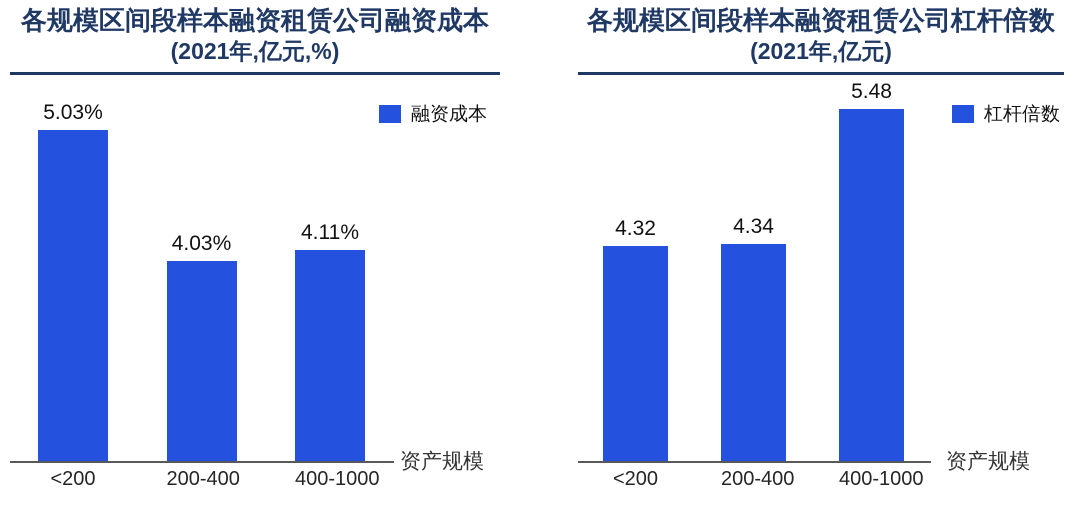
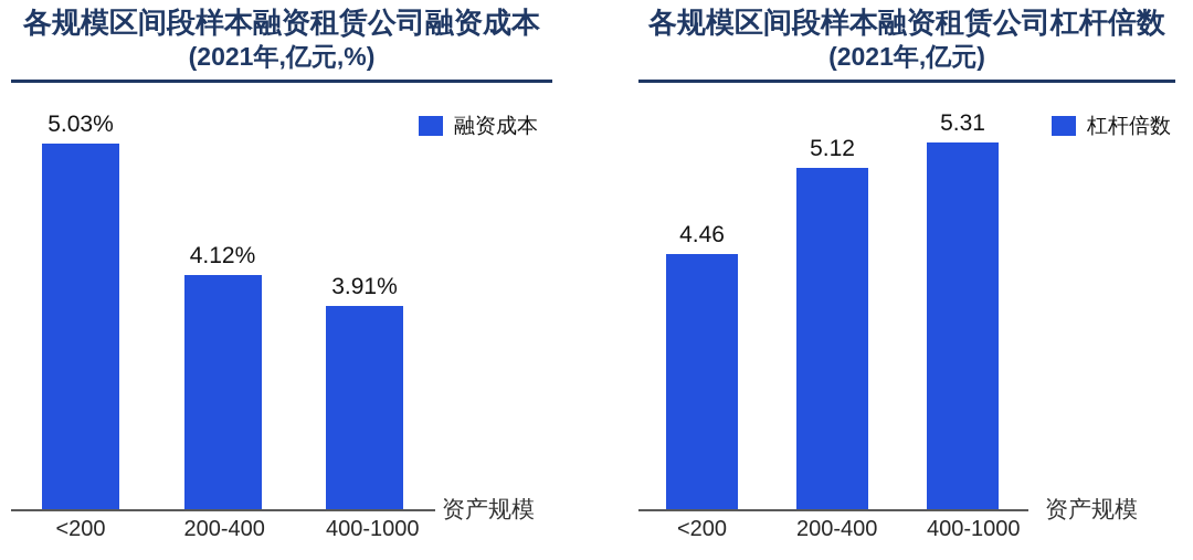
各规模区间段样本融资租赁公司融资成本/200-400: 4.03% -> 4.12%
各规模区间段样本融资租赁公司融资成本/400-1000: 4.11% -> 3.91%
各规模区间段样本融资租赁公司杠杆倍数/<200: 4.32 -> 4.46
各规模区间段样本融资租赁公司杠杆倍数/200-400: 4.34 -> 5.12
各规模区间段样本融资租赁公司杠杆倍数/400-1000: 5.48 -> 5.31
